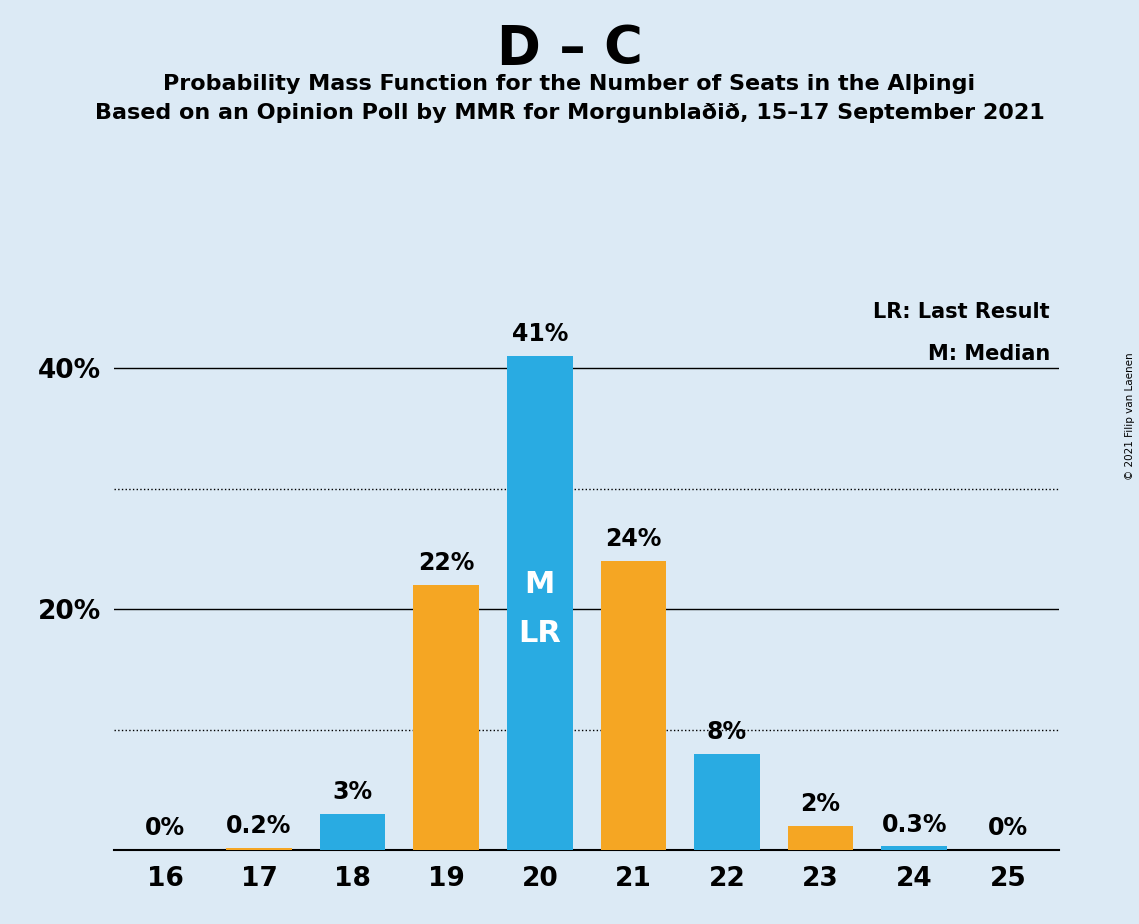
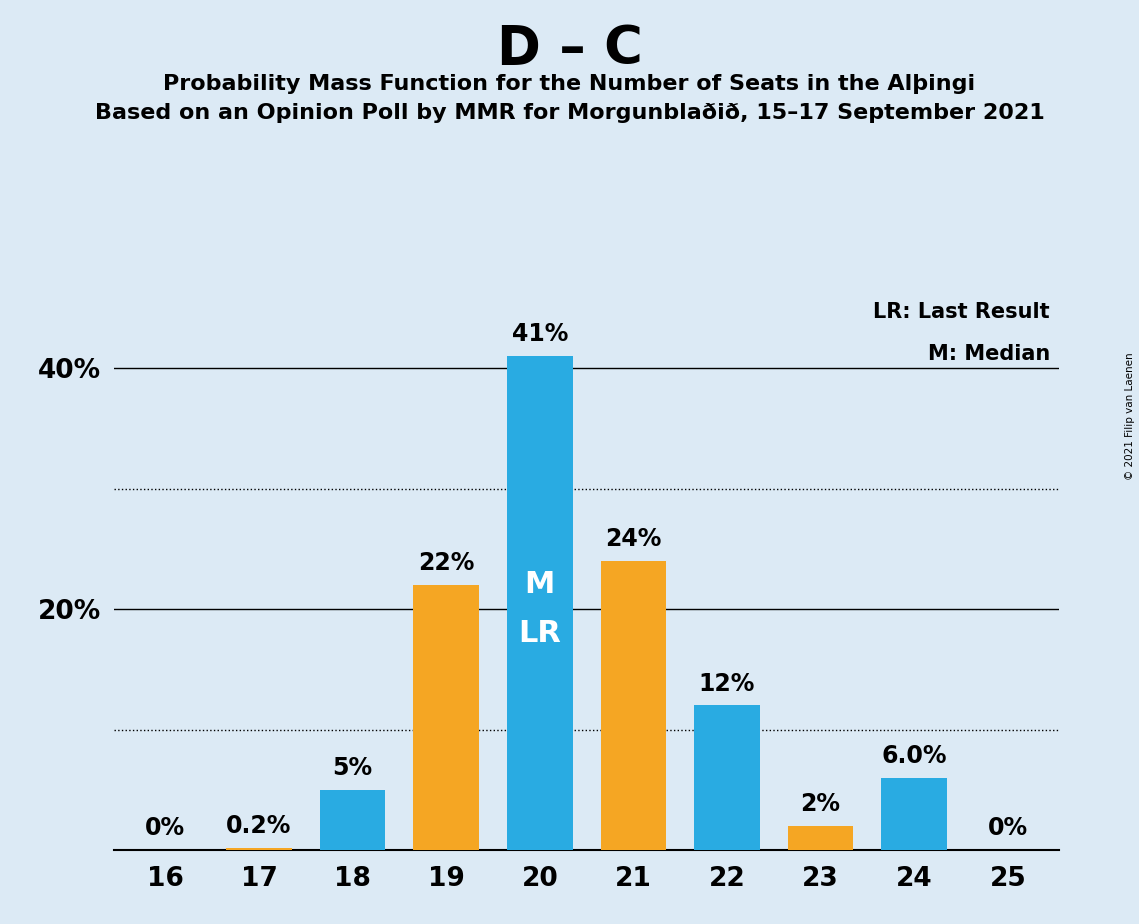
18: 3% -> 5%
22: 8% -> 12%
24: 0.3% -> 6.0%
